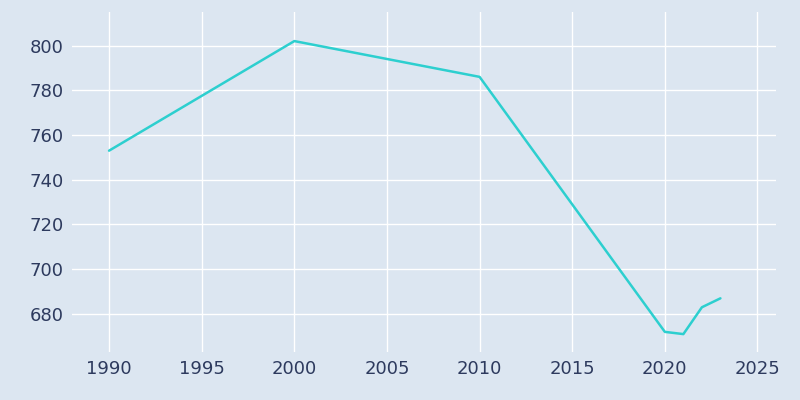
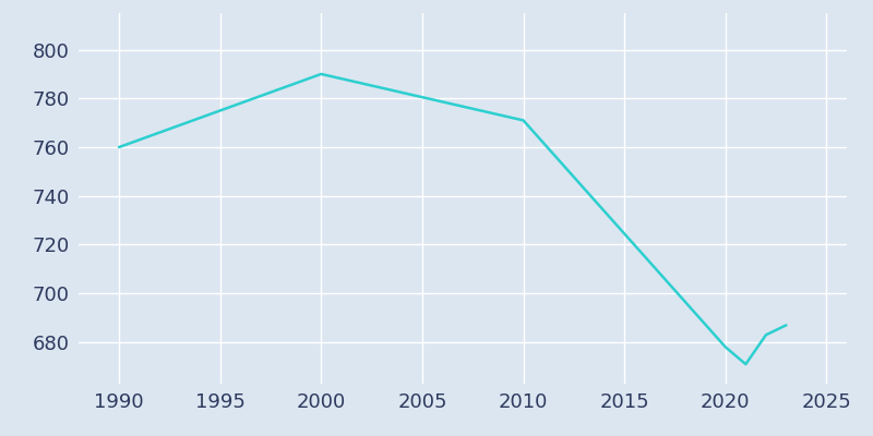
1990: 753 -> 760
2000: 802 -> 790
2010: 786 -> 771
2020: 672 -> 678
